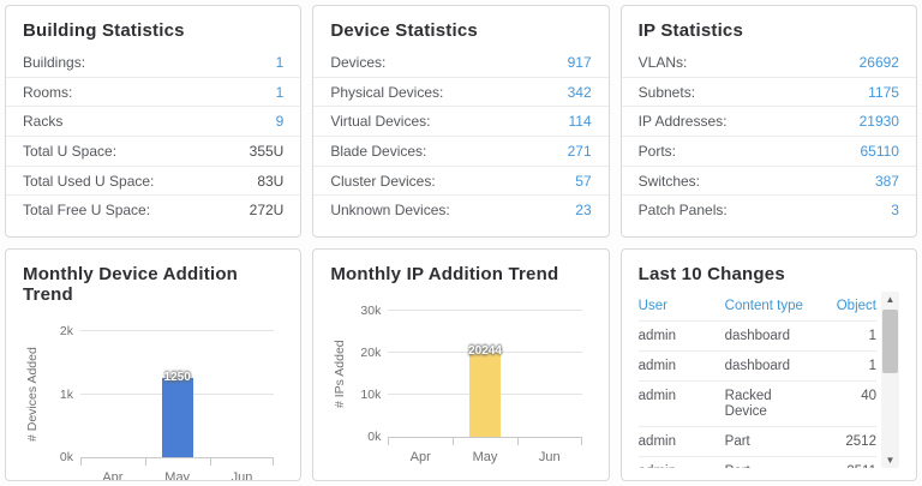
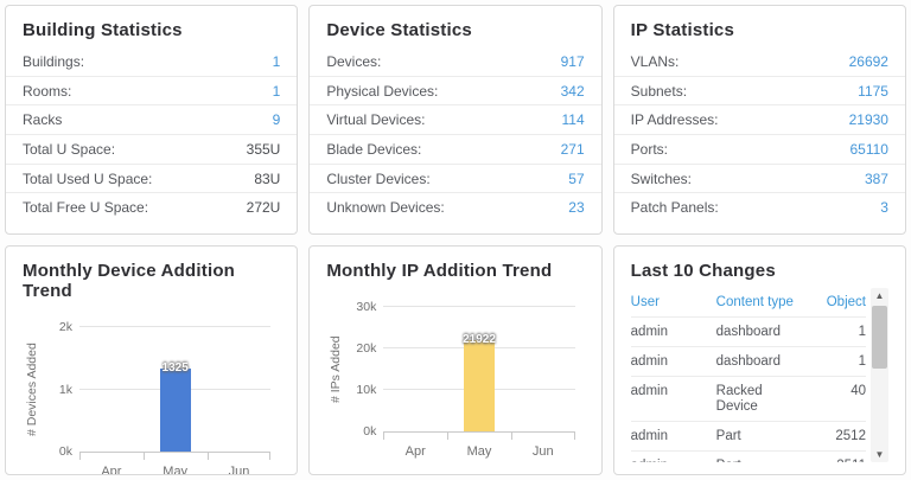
Monthly Device Addition Trend/May: 1250 -> 1325
Monthly IP Addition Trend/May: 20244 -> 21922
